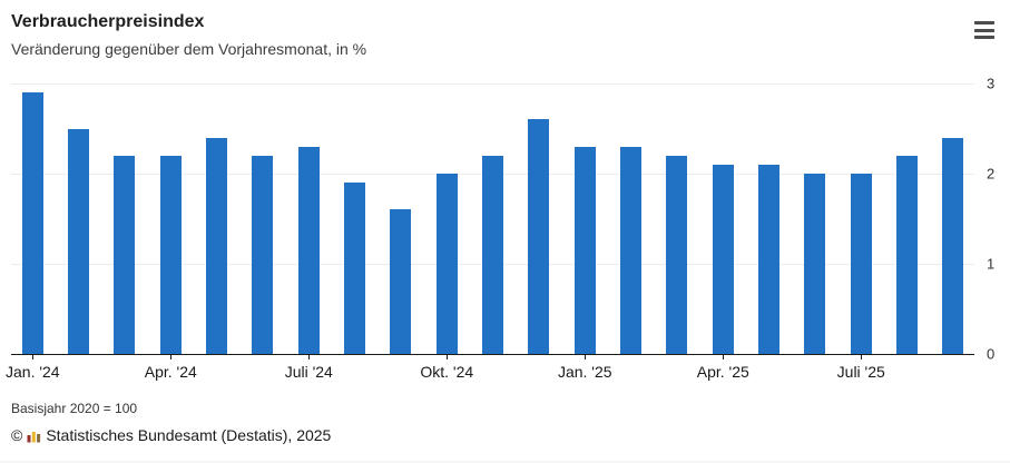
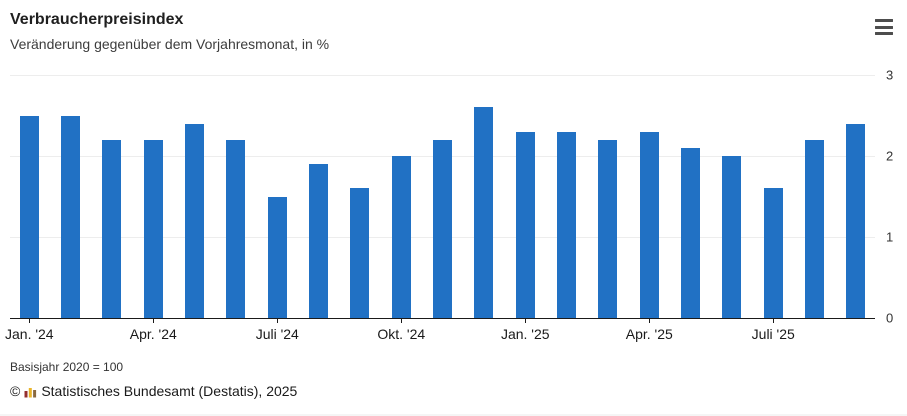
Jan. '24: 2.9 -> 2.5
Juli '24: 2.3 -> 1.5
Apr. '25: 2.1 -> 2.3
Juli '25: 2.0 -> 1.6
